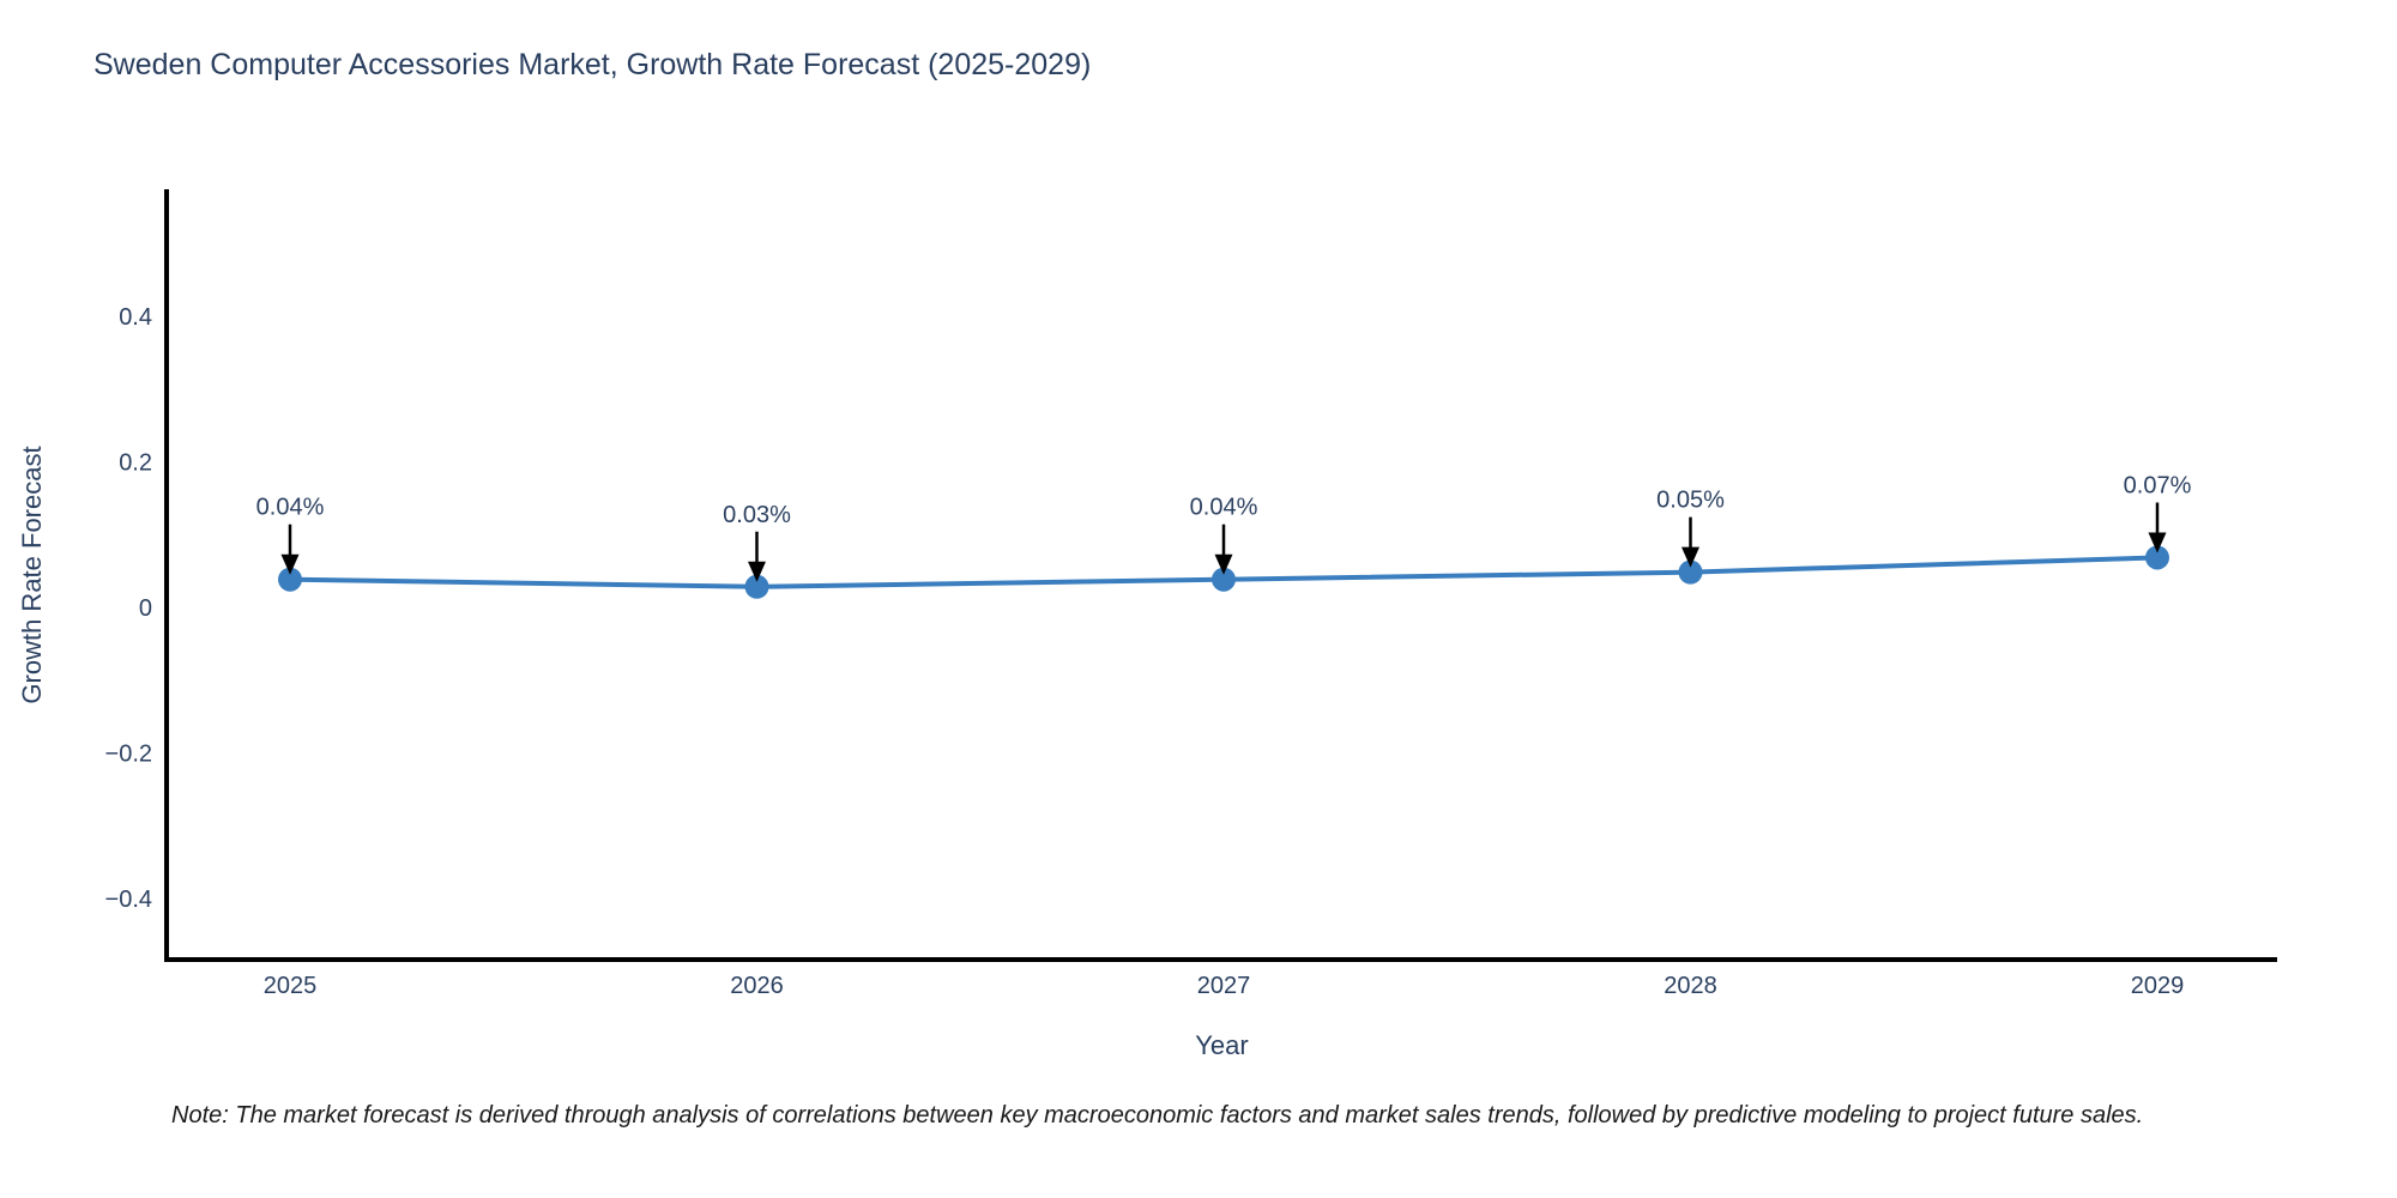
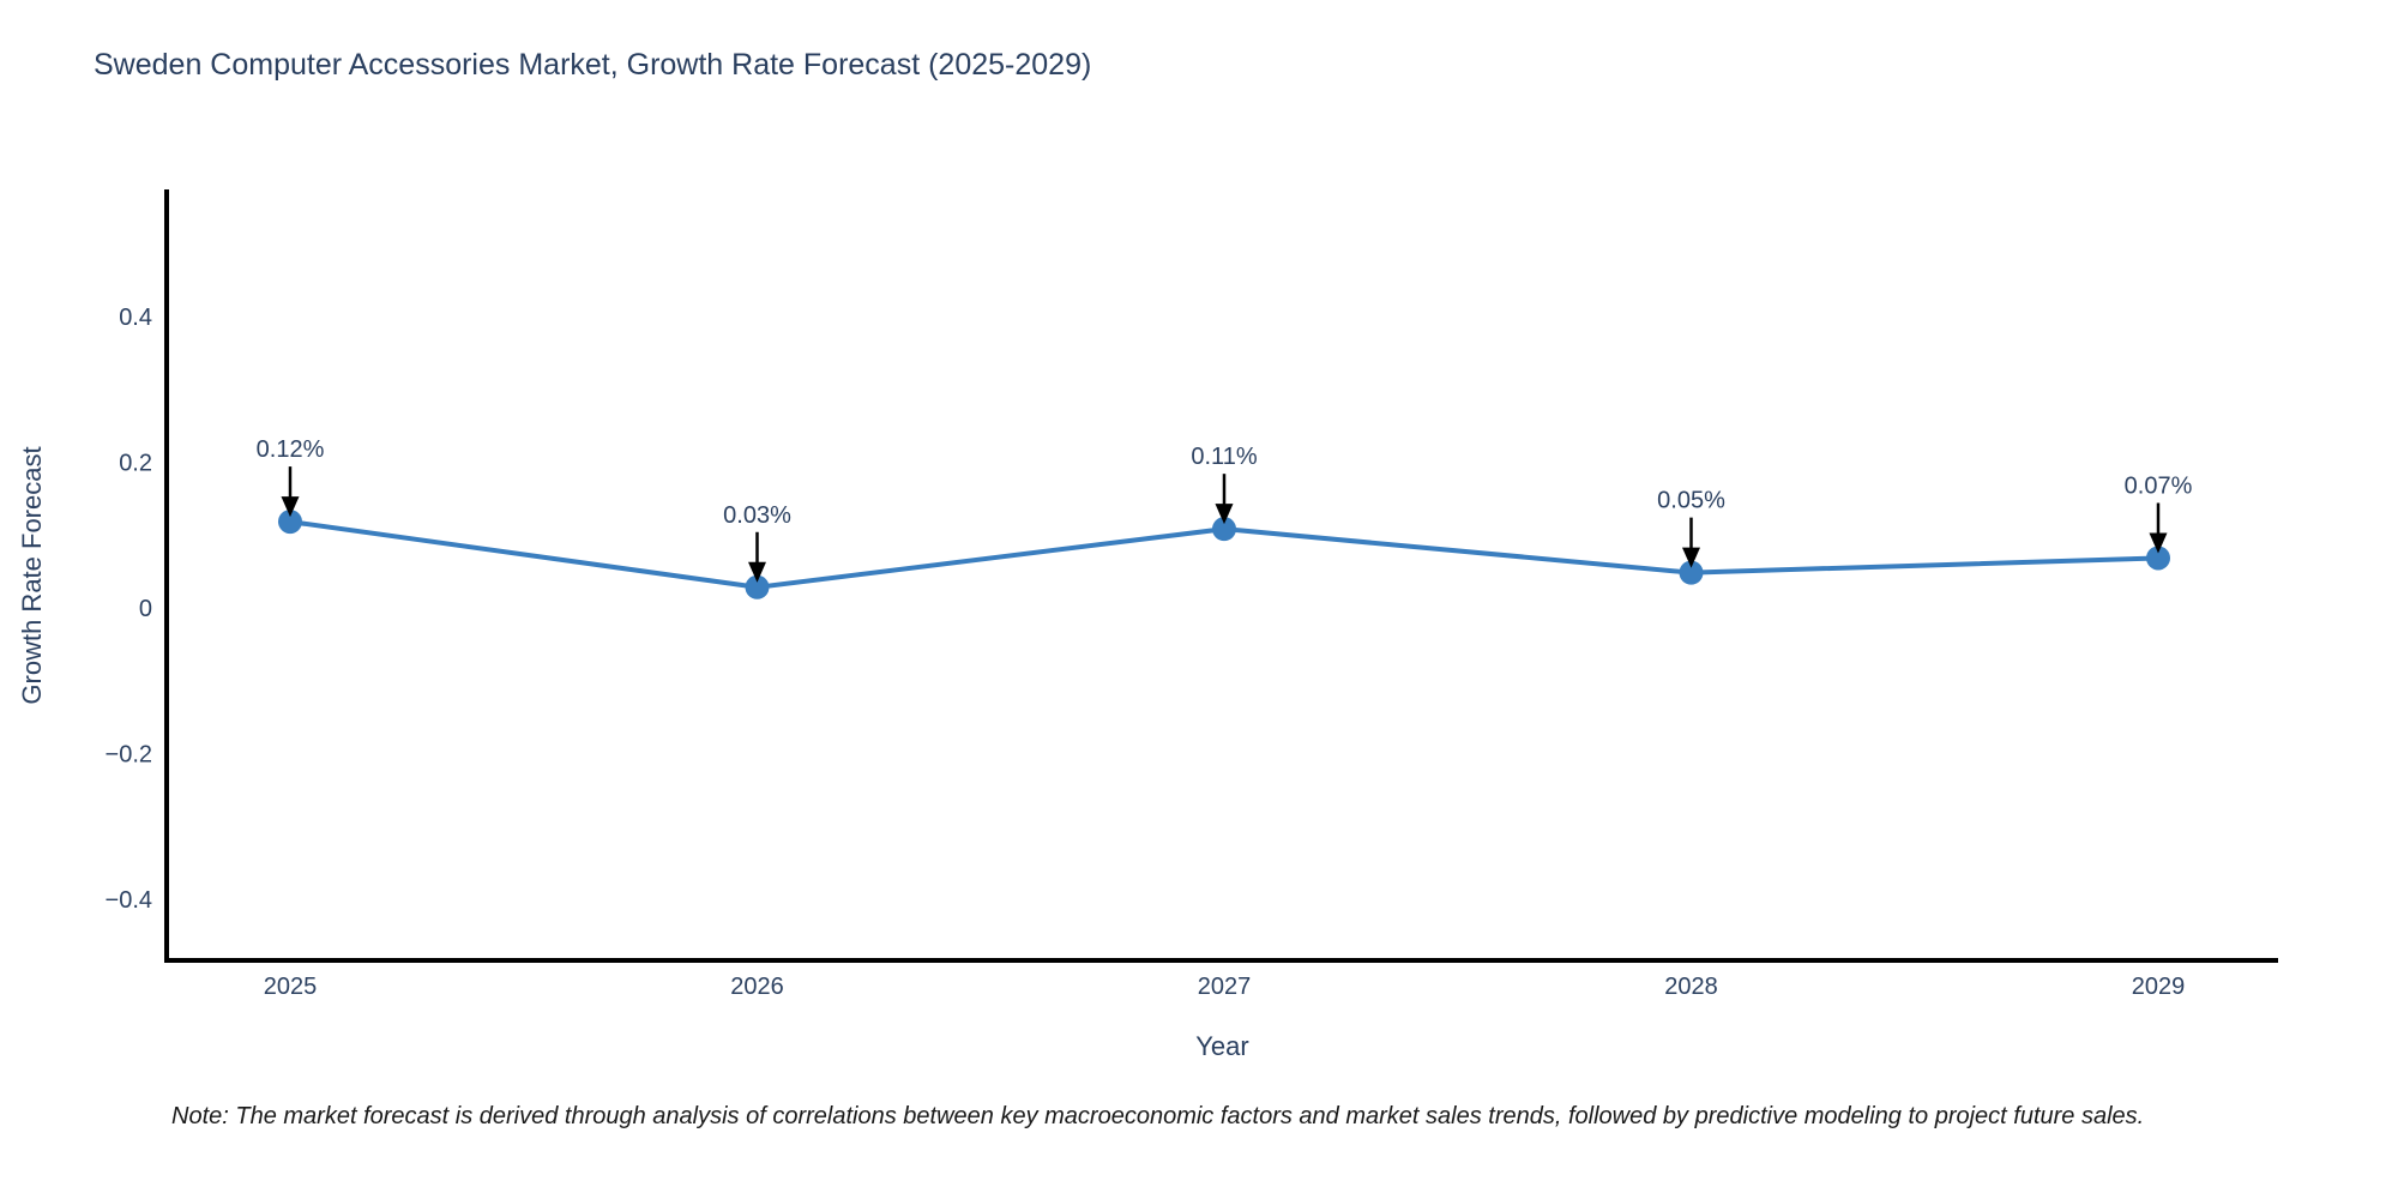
2025: 0.04% -> 0.12%
2027: 0.04% -> 0.11%
